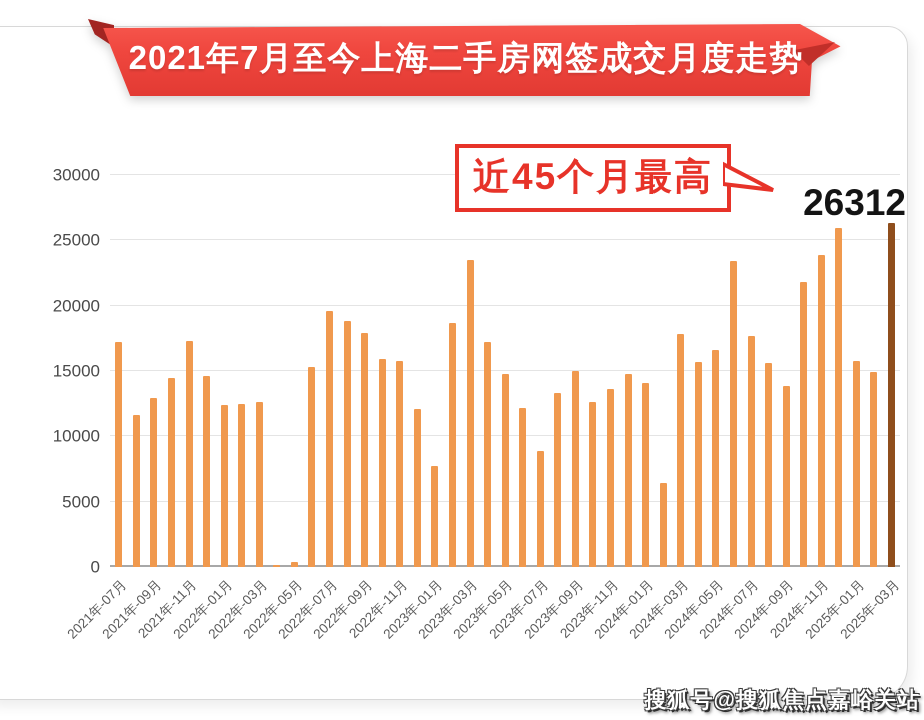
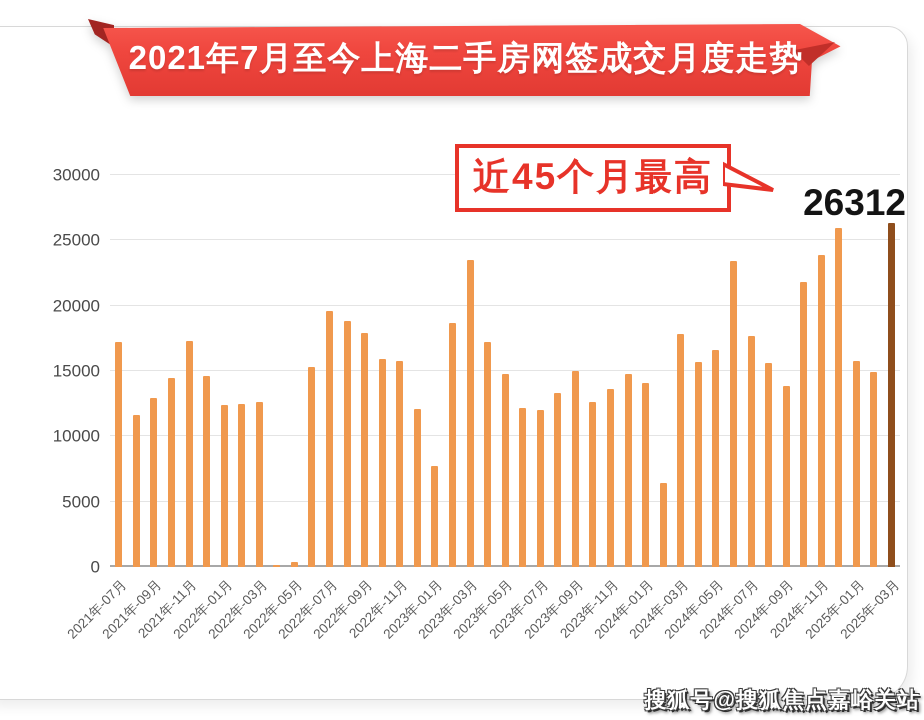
2023年-07月: 8900 -> 12000
